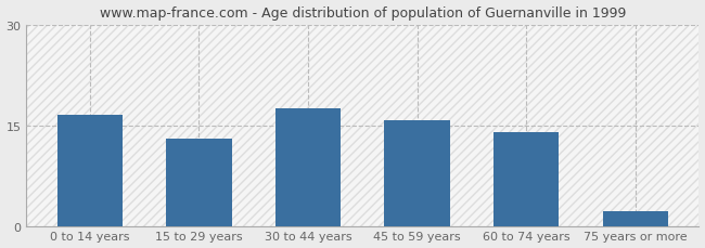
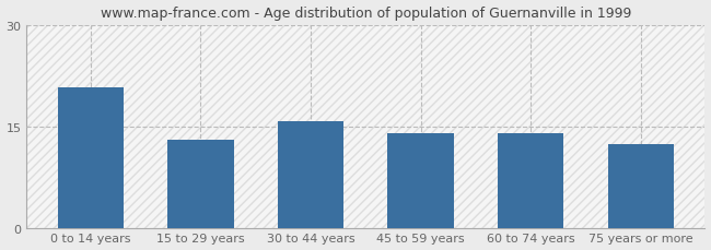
0 to 14 years: 16.5 -> 20.8
30 to 44 years: 17.5 -> 15.8
45 to 59 years: 15.7 -> 14.0
75 years or more: 2.2 -> 12.4
